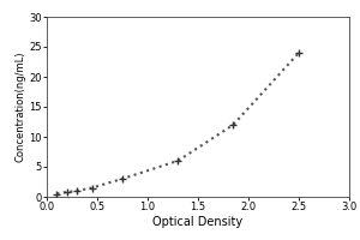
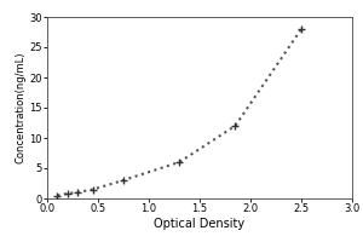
2.5: 24.0 -> 28.0
